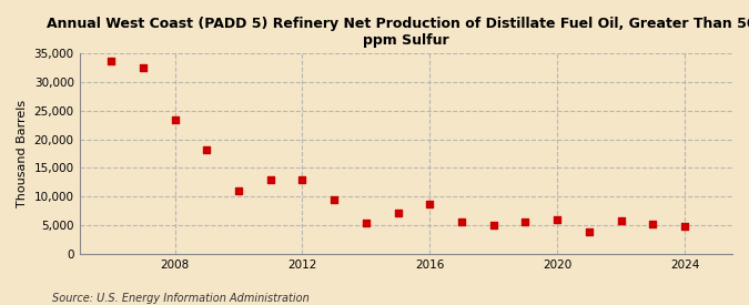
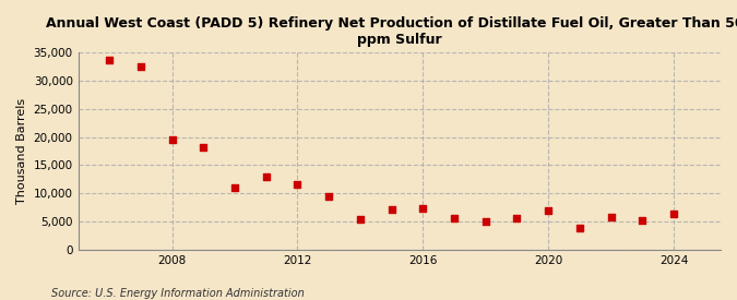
2008: 23,500 -> 19,600
2012: 13,000 -> 11,600
2016: 8,700 -> 7,400
2020: 5,900 -> 7,000
2024: 4,700 -> 6,400
